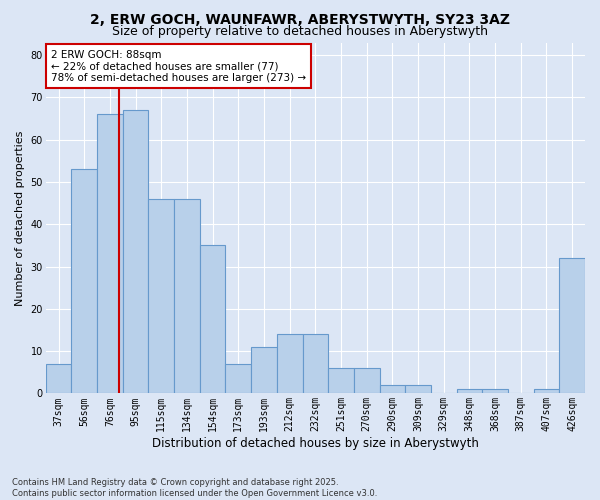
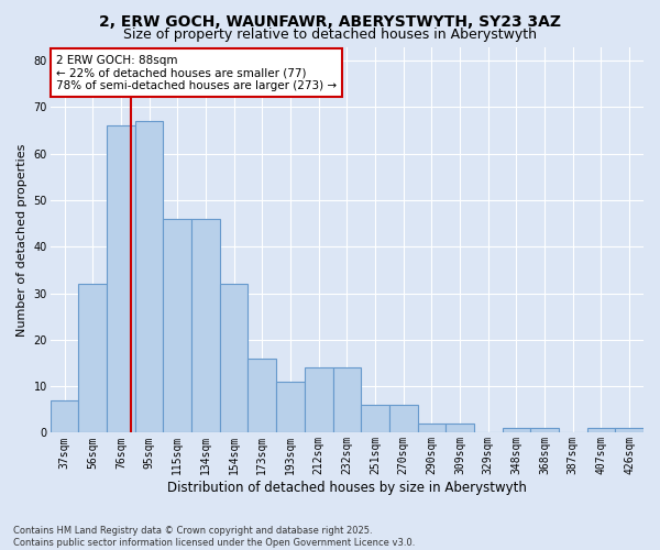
56sqm: 53 -> 32
154sqm: 35 -> 32
173sqm: 7 -> 16
426sqm: 32 -> 1
